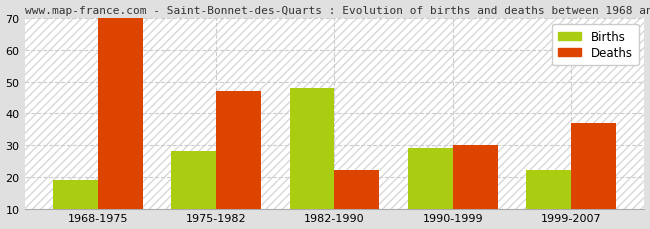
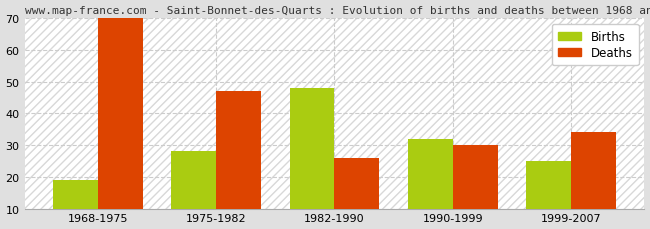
Deaths/1982-1990: 22 -> 26
Births/1990-1999: 29 -> 32
Births/1999-2007: 22 -> 25
Deaths/1999-2007: 37 -> 34
